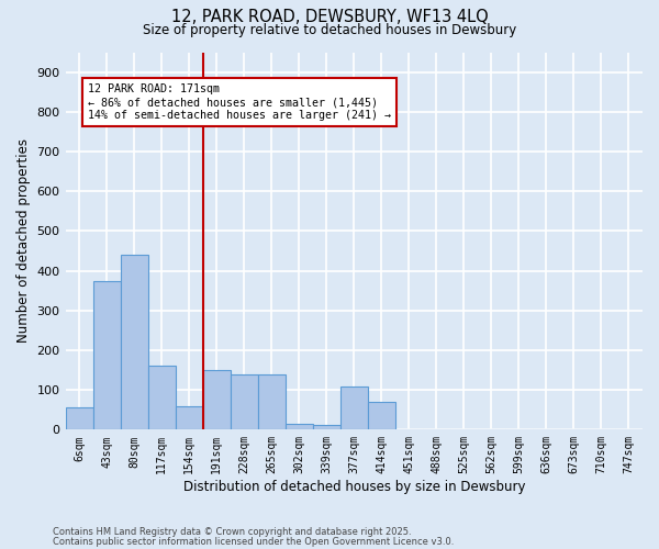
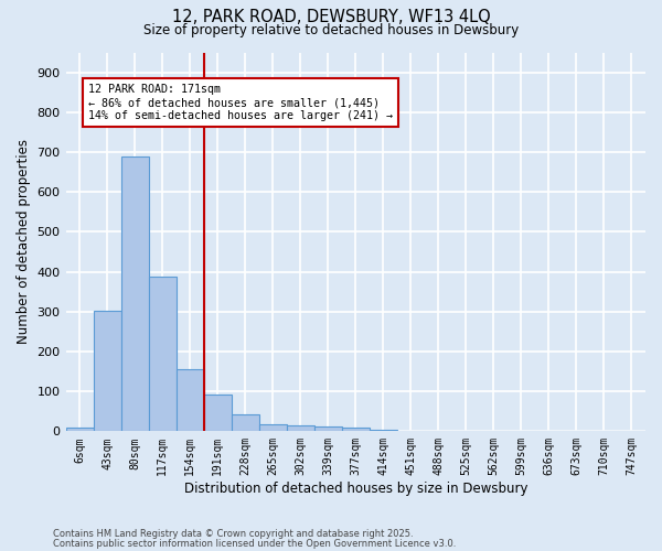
6sqm: 55 -> 8
43sqm: 375 -> 302
80sqm: 440 -> 688
117sqm: 160 -> 388
154sqm: 60 -> 157
191sqm: 150 -> 93
228sqm: 140 -> 42
265sqm: 140 -> 18
377sqm: 110 -> 10
414sqm: 70 -> 3
